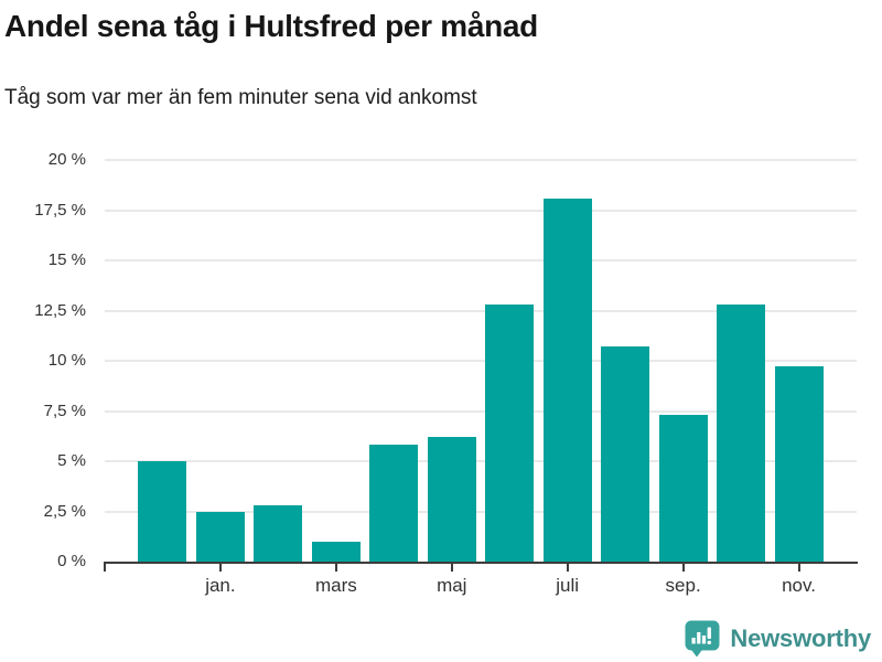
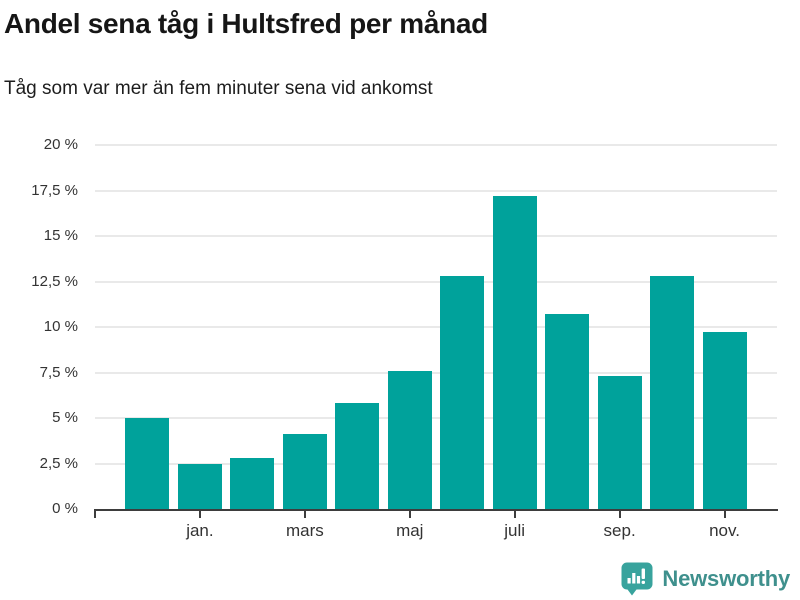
mars: 1.0% -> 4.1%
maj: 6.2% -> 7.6%
juli: 18.1% -> 17.2%
